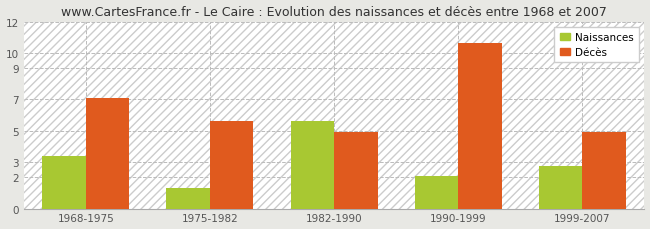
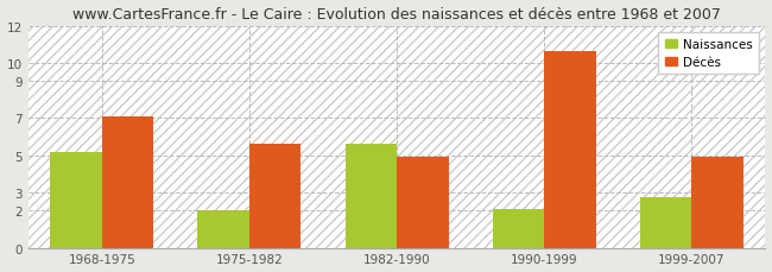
Naissances/1968-1975: 3.4 -> 5.2
Naissances/1975-1982: 1.3 -> 2.0
